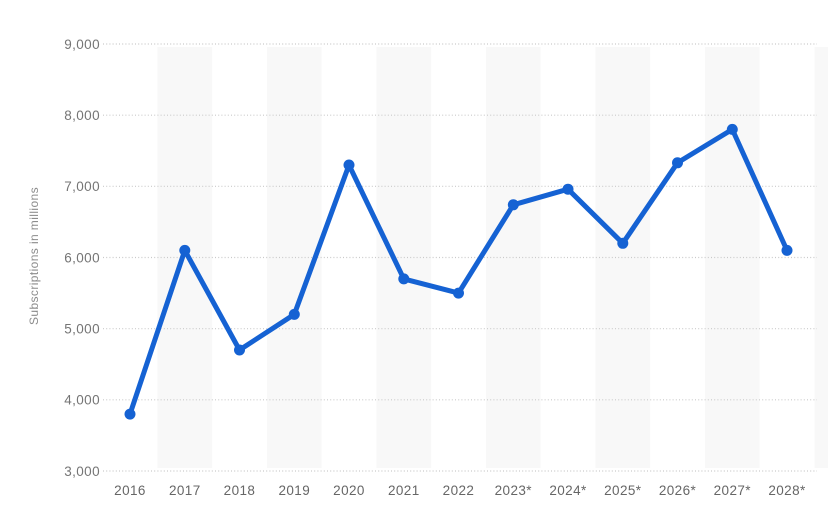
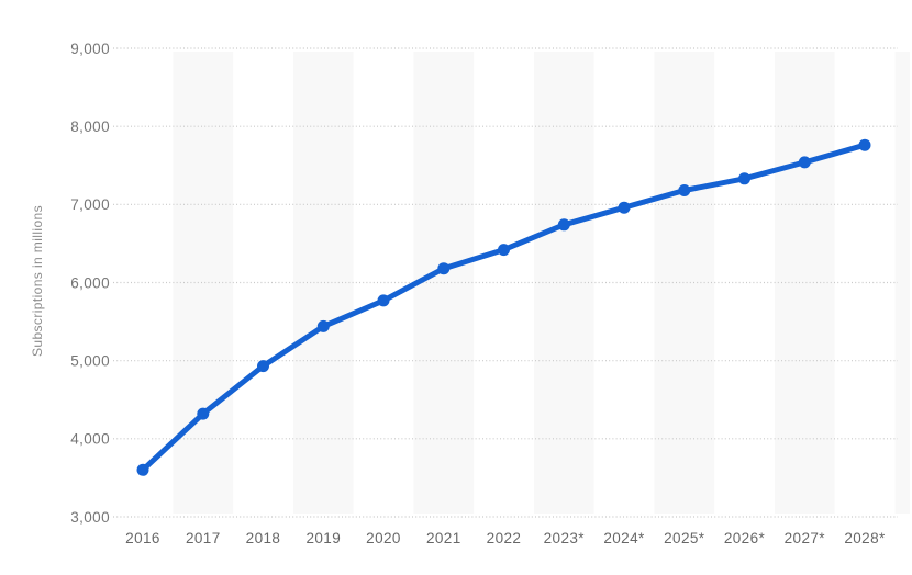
2016: 3800 -> 3600
2017: 6100 -> 4300
2018: 4700 -> 4900
2019: 5200 -> 5400
2020: 7300 -> 5800
2021: 5700 -> 6200
2022: 5500 -> 6400
2025*: 6200 -> 7200
2027*: 7800 -> 7500
2028*: 6100 -> 7800
